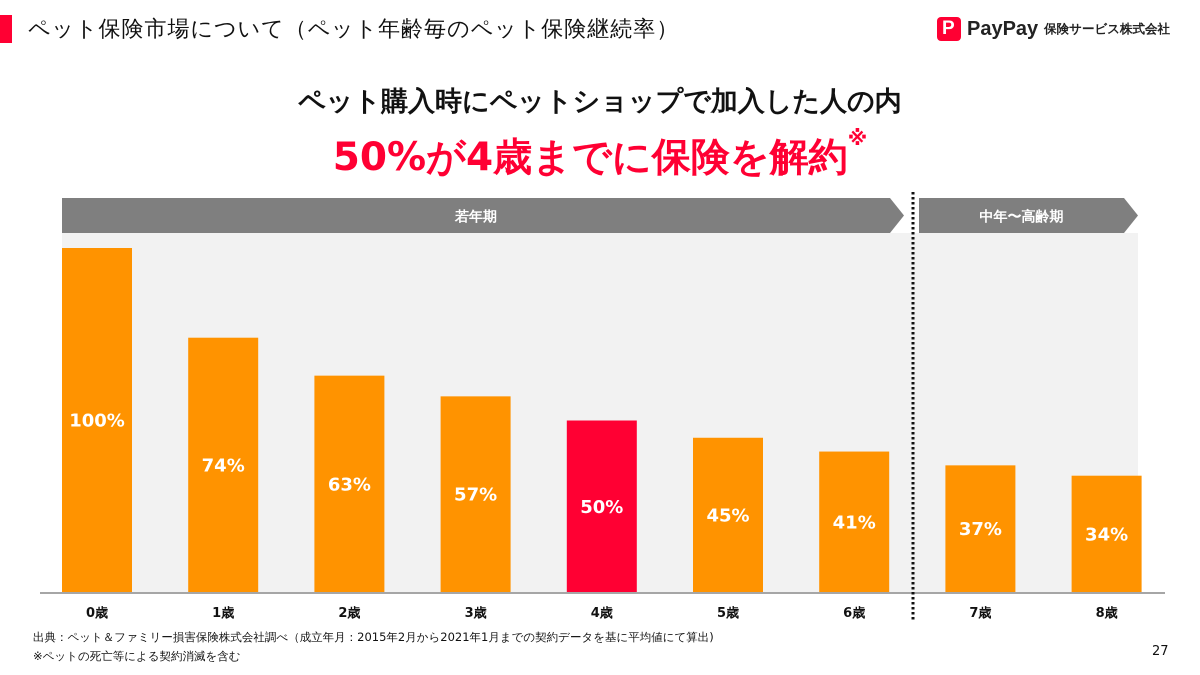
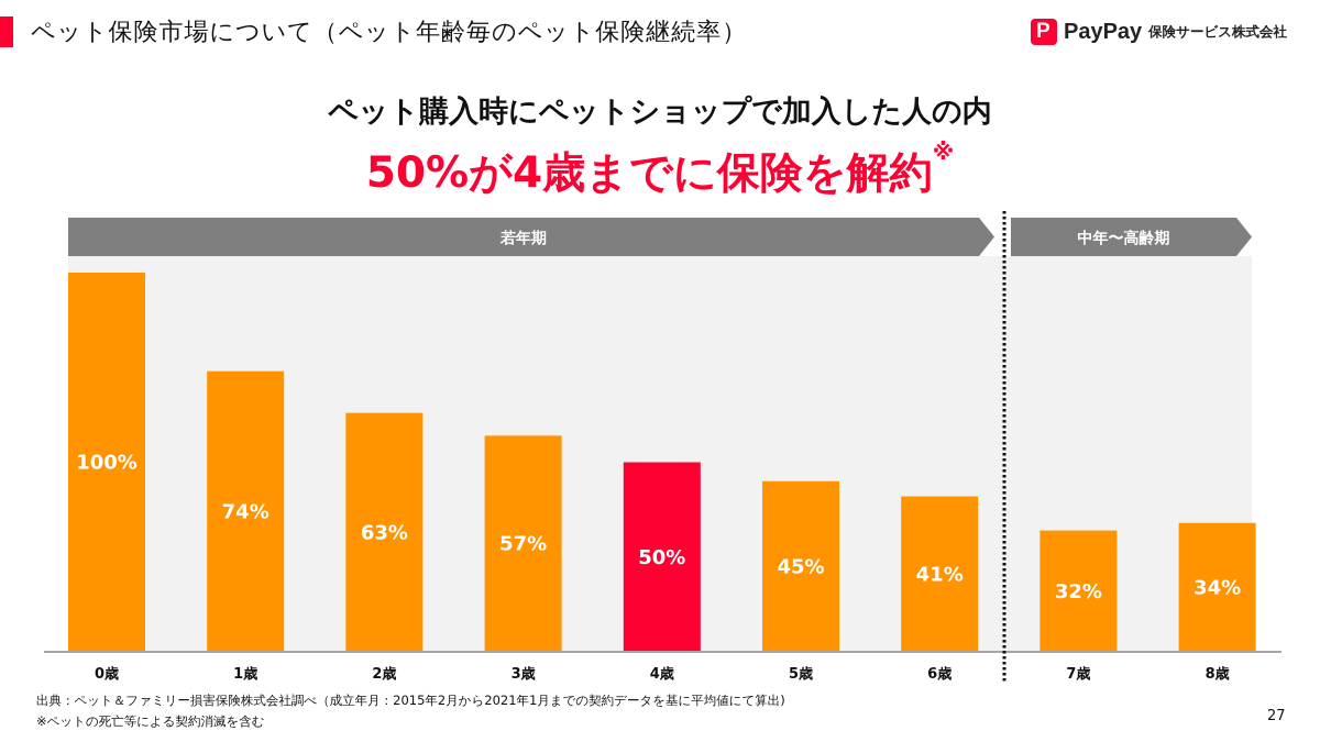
7歳: 37% -> 32%
